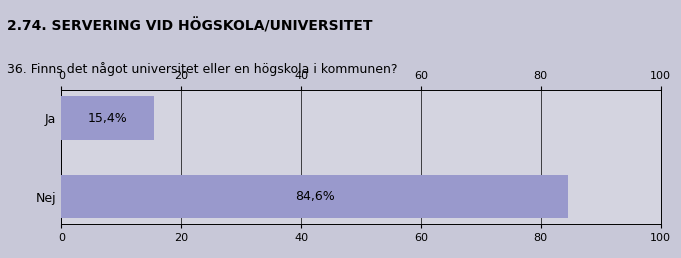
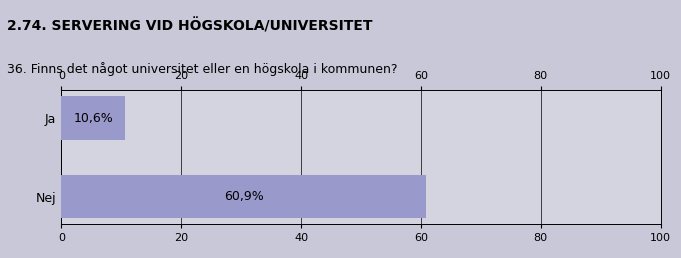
Ja: 15,4% -> 10,6%
Nej: 84,6% -> 60,9%
